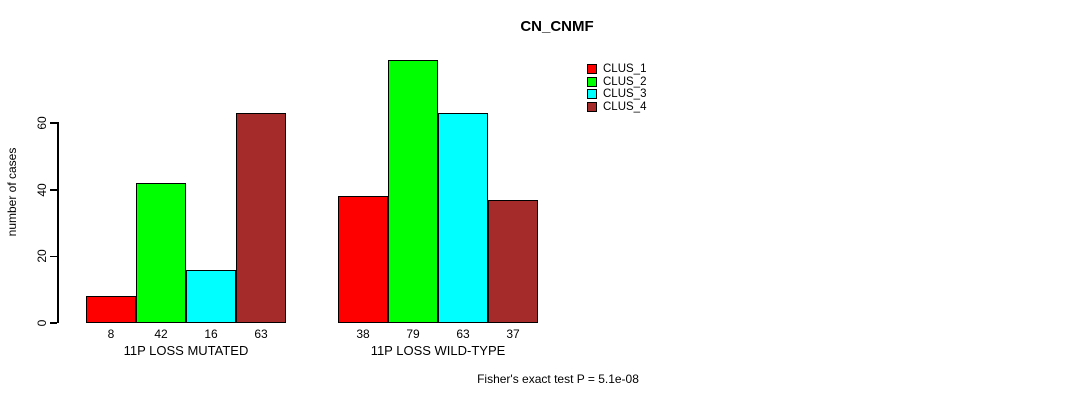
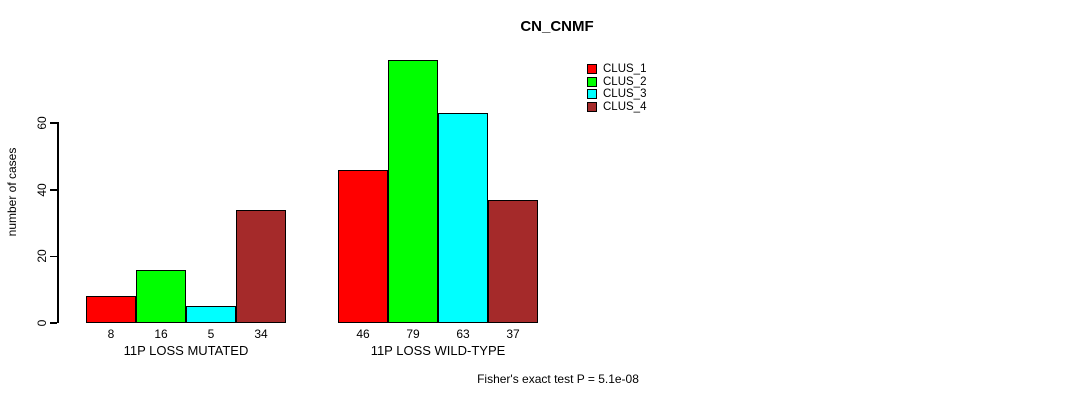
CLUS_2/11P LOSS MUTATED: 42 -> 16
CLUS_3/11P LOSS MUTATED: 16 -> 5
CLUS_4/11P LOSS MUTATED: 63 -> 34
CLUS_1/11P LOSS WILD-TYPE: 38 -> 46
